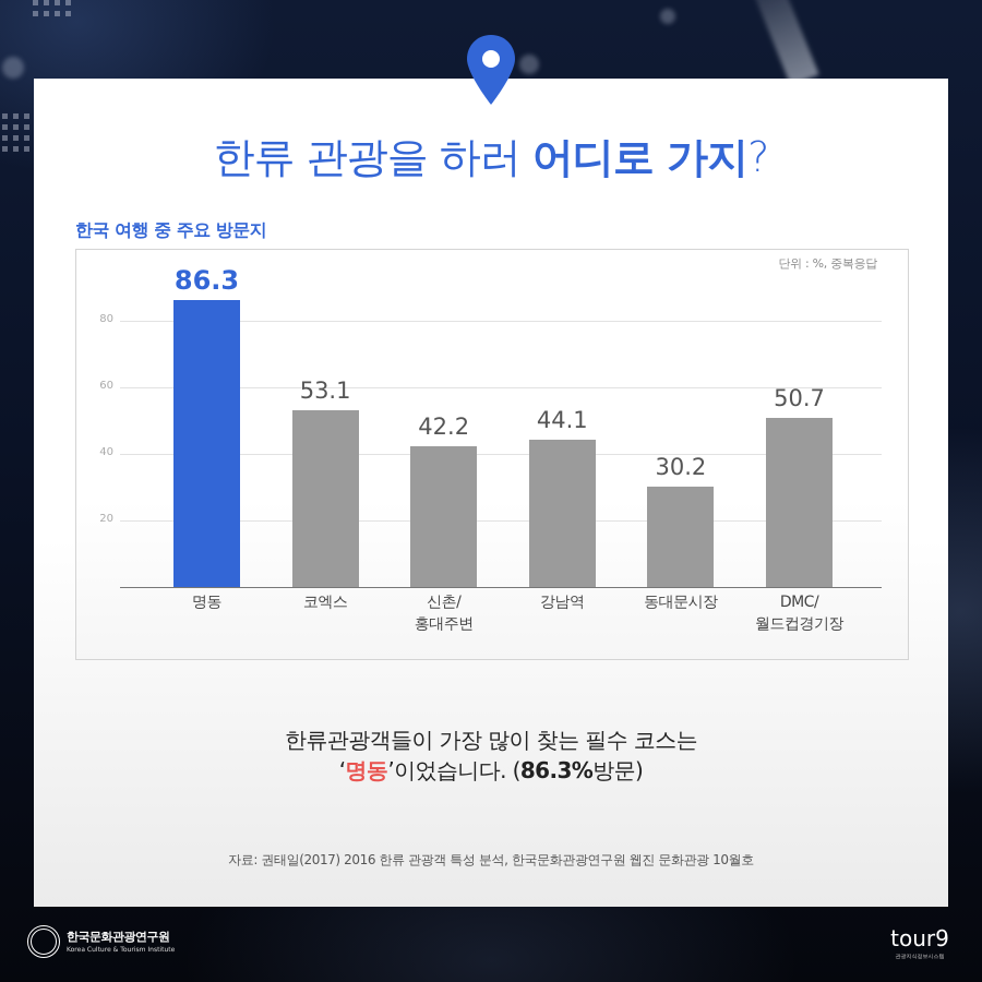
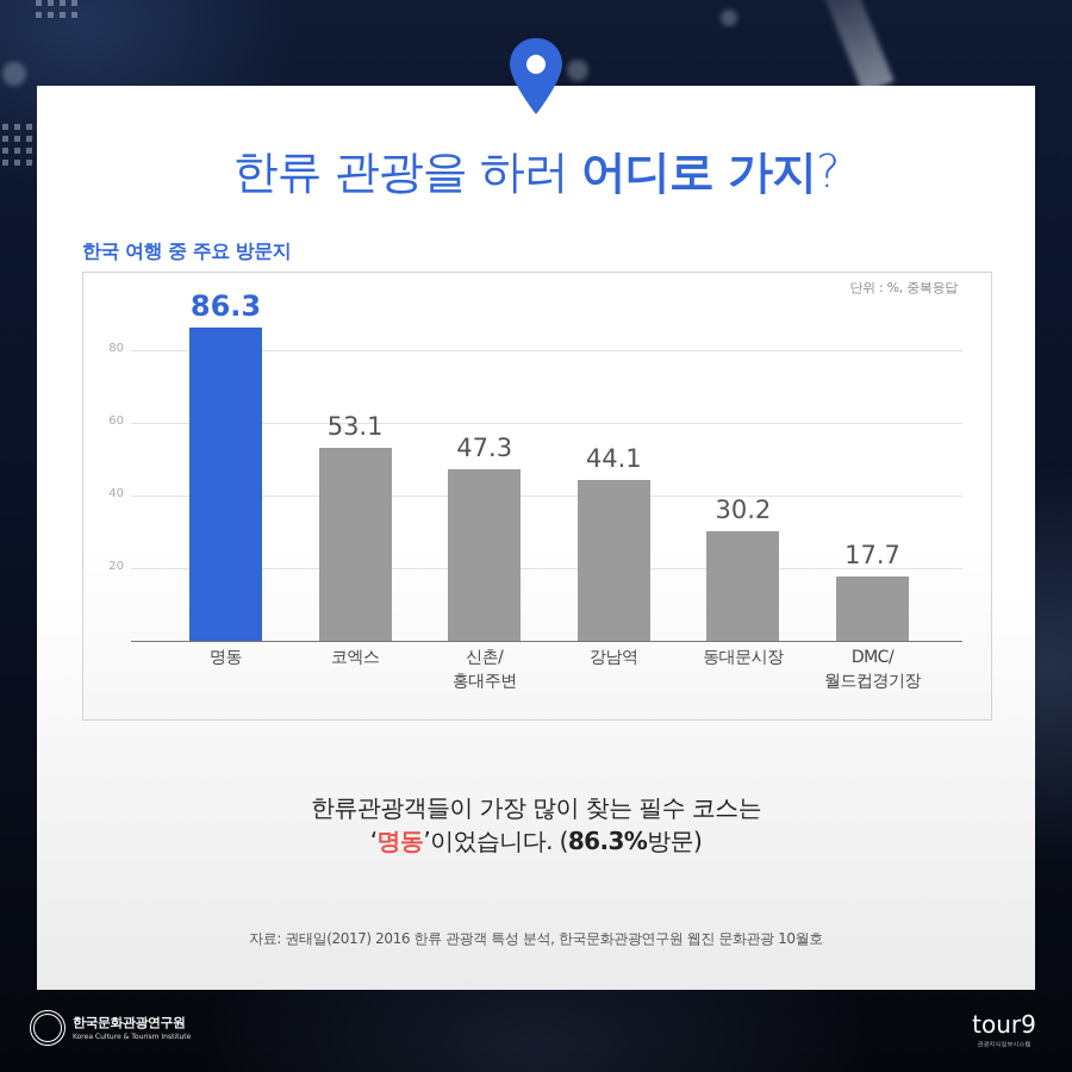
신촌/ 홍대주변: 42.2 -> 47.3
DMC/ 월드컵경기장: 50.7 -> 17.7
